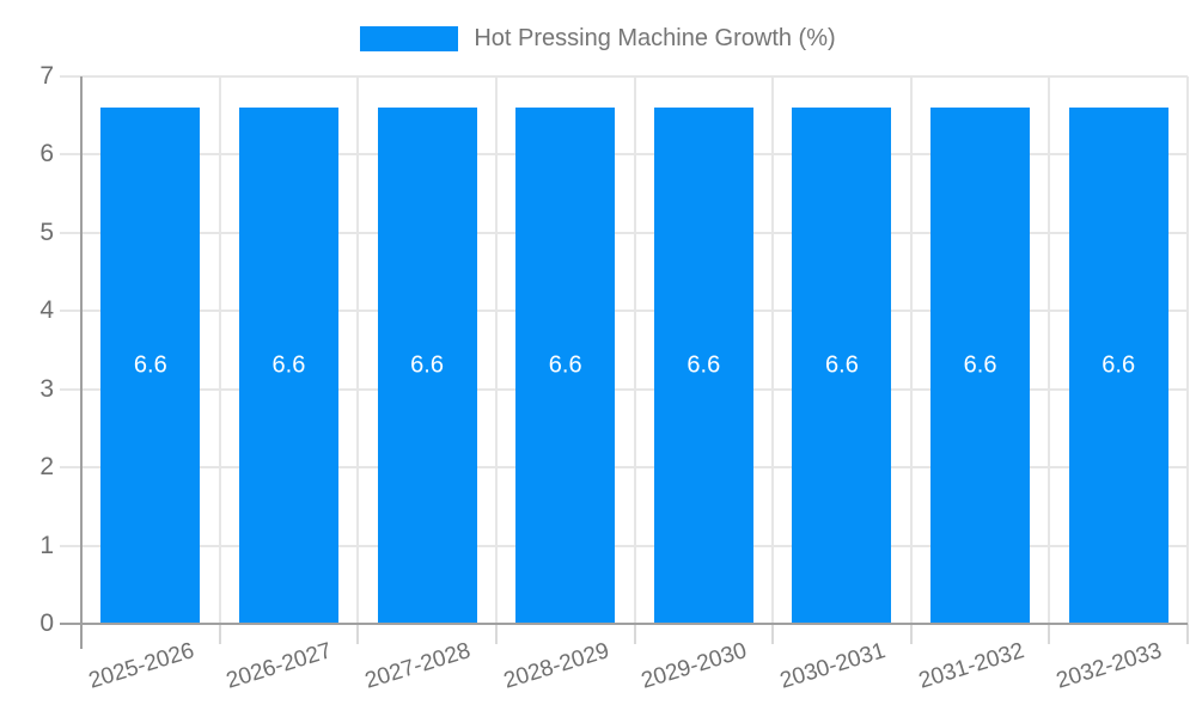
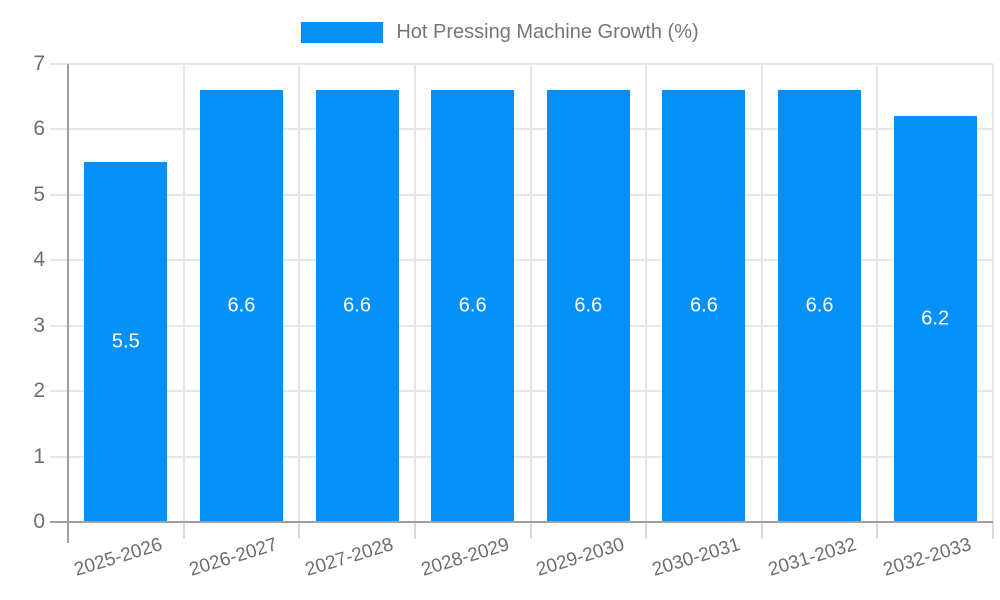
2025-2026: 6.6 -> 5.5
2032-2033: 6.6 -> 6.2
